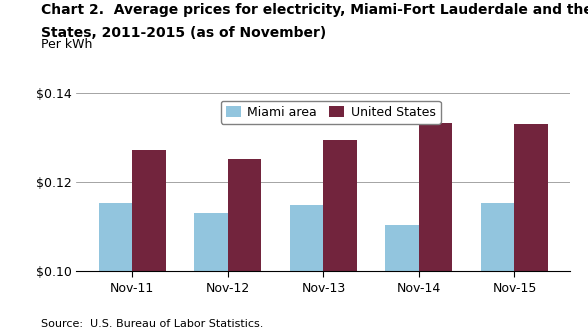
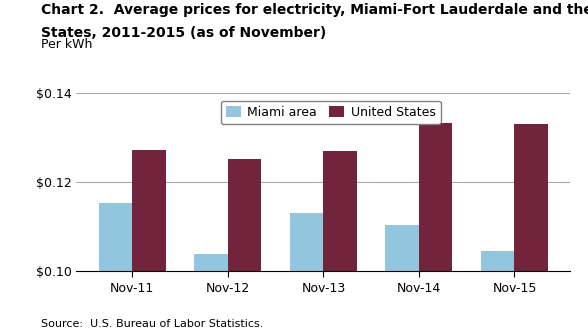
Miami area/Nov-12: $0.1130 -> $0.1040
Miami area/Nov-13: $0.1148 -> $0.1130
United States/Nov-13: $0.1295 -> $0.1270
Miami area/Nov-15: $0.1152 -> $0.1045
